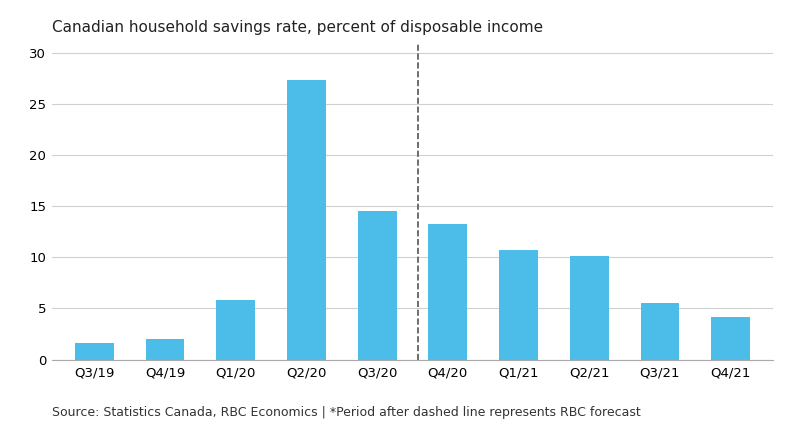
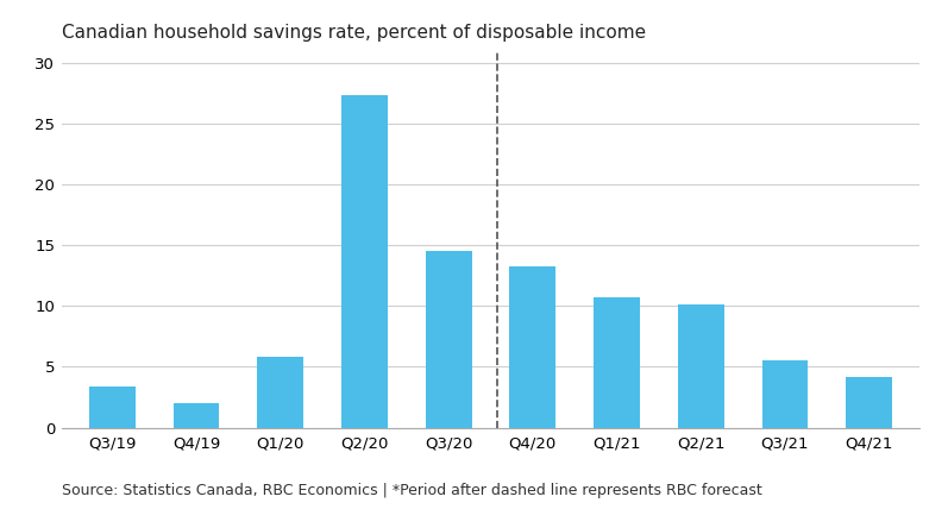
Q3/19: 1.6 -> 3.4
